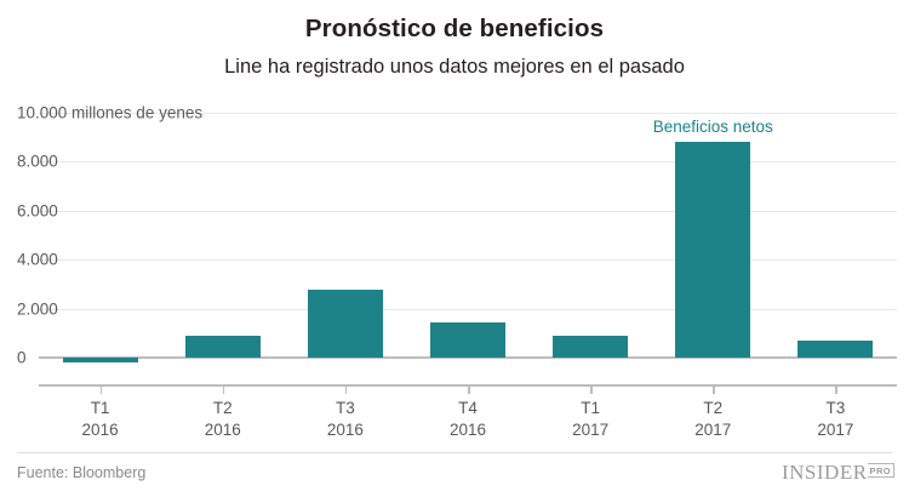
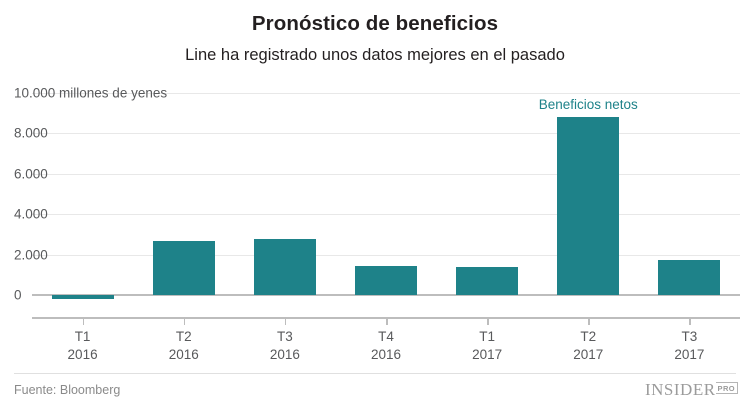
T2 2016: 900 -> 2600
T1 2017: 900 -> 1400
T3 2017: 700 -> 1800
